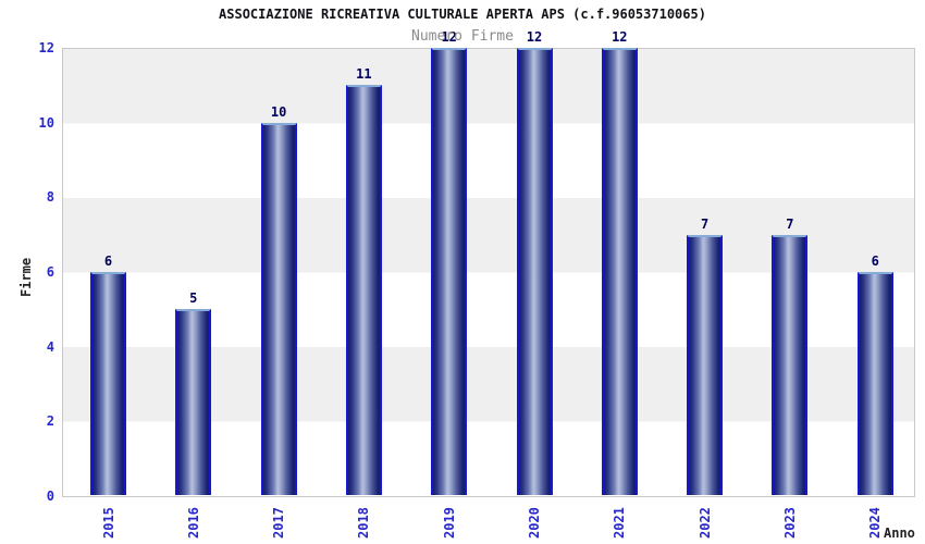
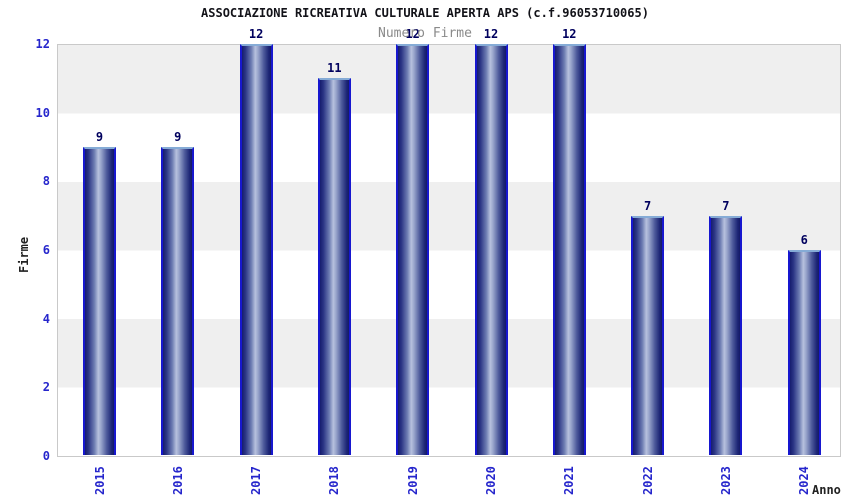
2015: 6 -> 9
2016: 5 -> 9
2017: 10 -> 12
